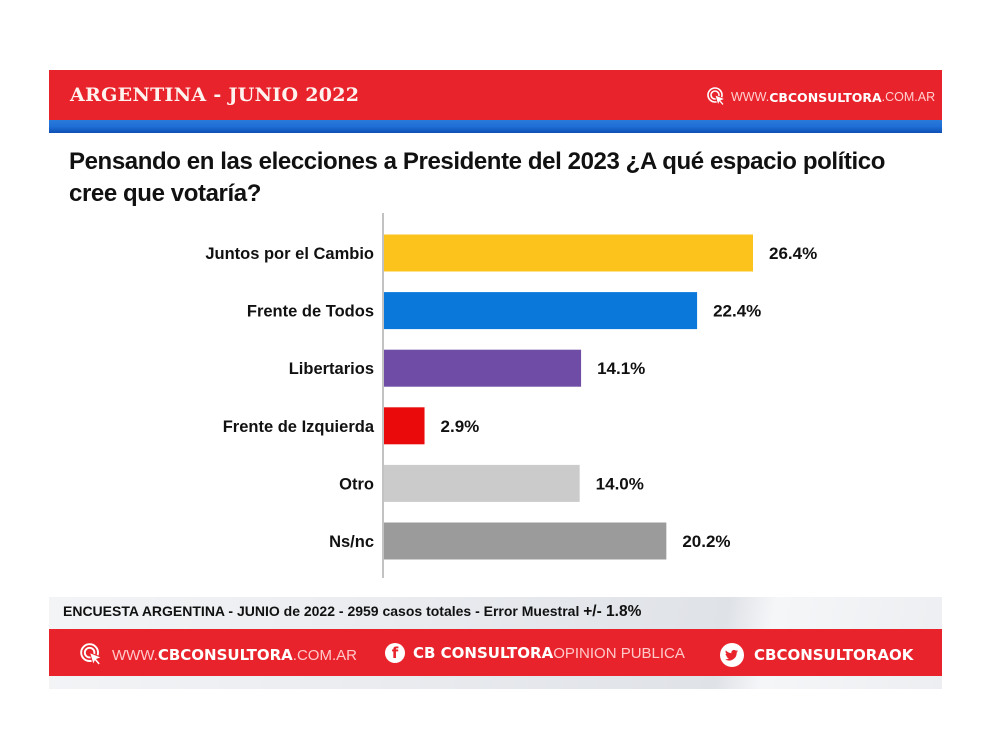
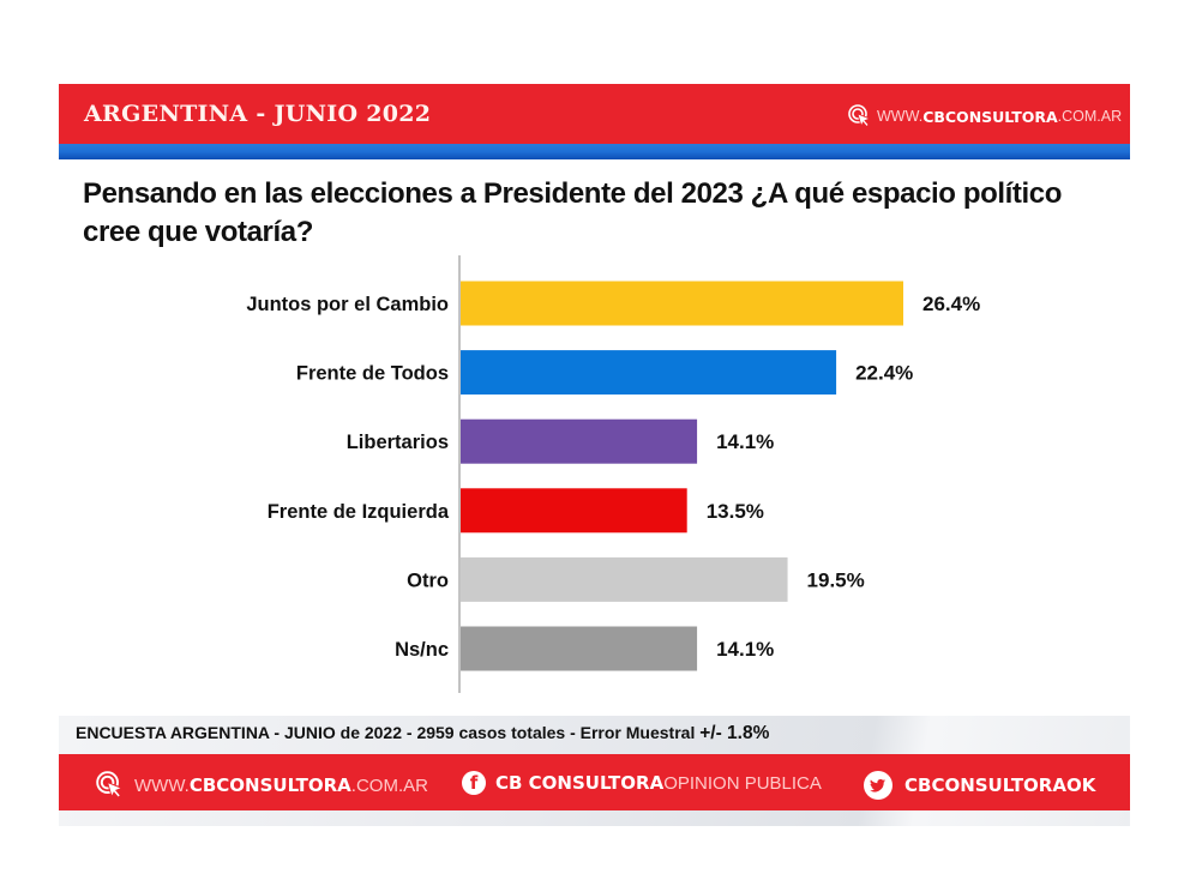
Frente de Izquierda: 2.9% -> 13.5%
Otro: 14.0% -> 19.5%
Ns/nc: 20.2% -> 14.1%
